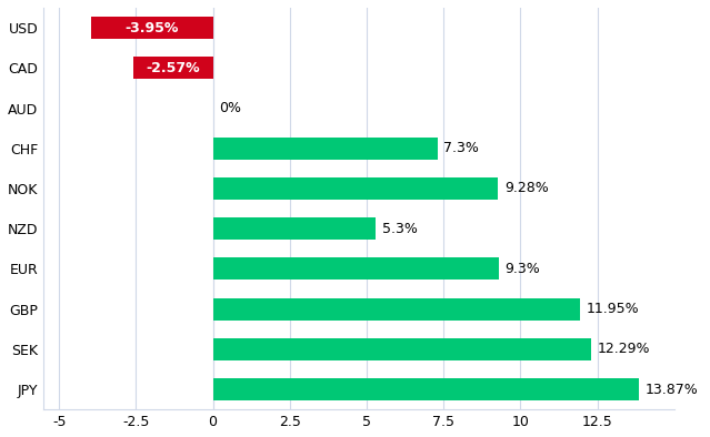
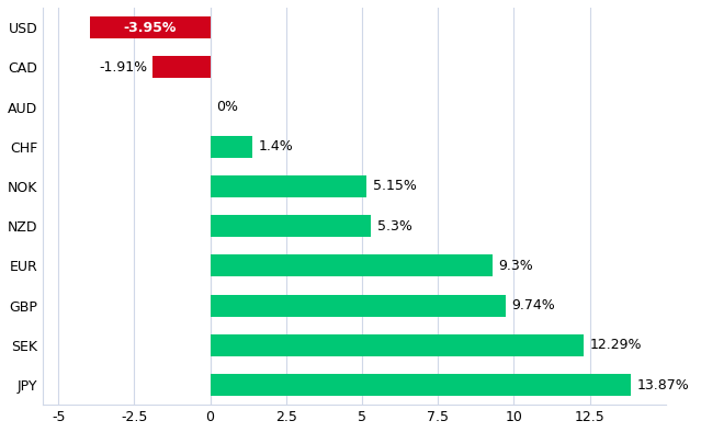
CAD: -2.57% -> -1.91%
CHF: 7.3% -> 1.4%
NOK: 9.28% -> 5.15%
GBP: 11.95% -> 9.74%
